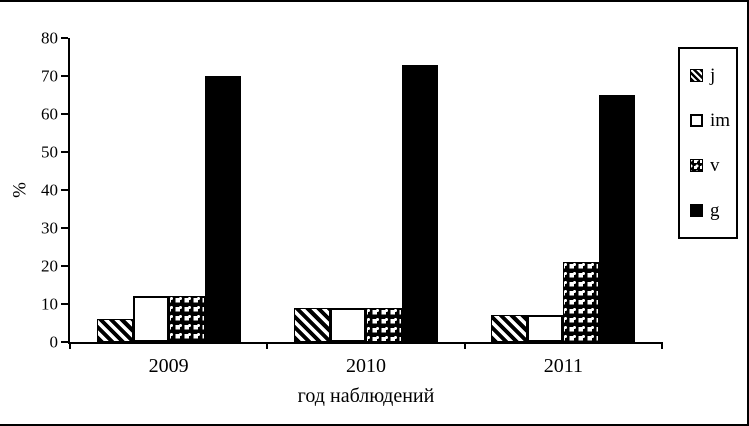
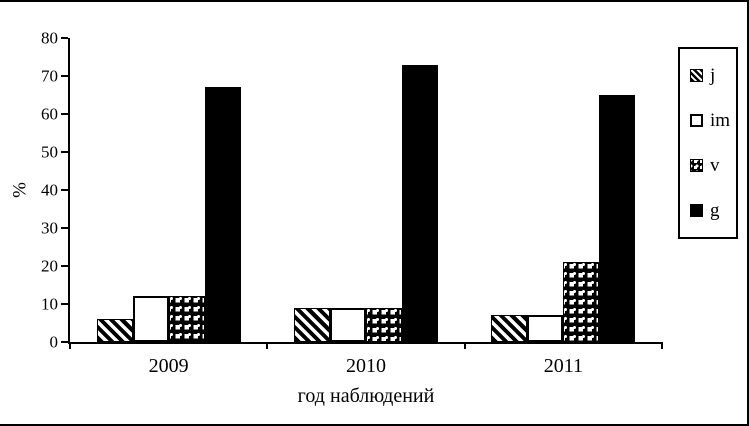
g/2009: 70 -> 67
